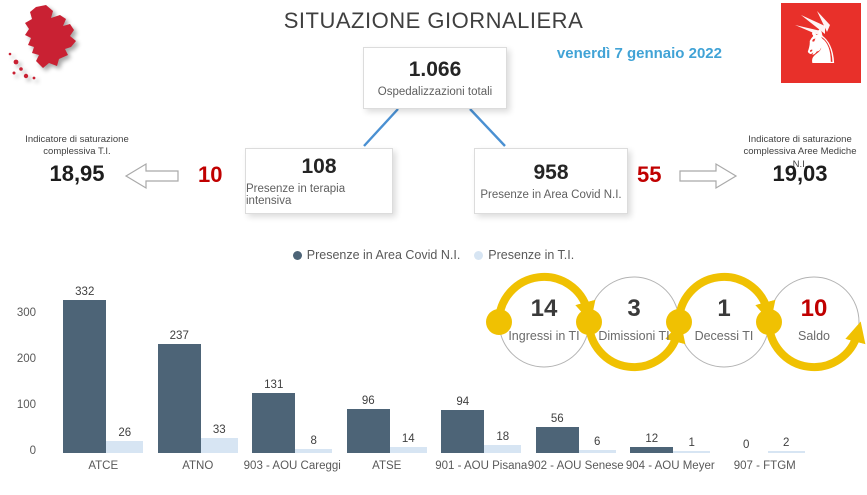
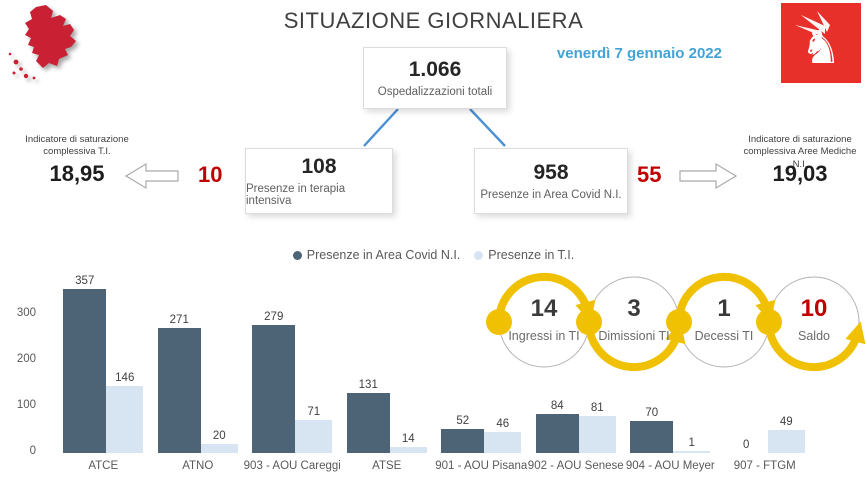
Presenze in Area Covid N.I./ATCE: 332 -> 357
Presenze in T.I./ATCE: 26 -> 146
Presenze in Area Covid N.I./ATNO: 237 -> 271
Presenze in T.I./ATNO: 33 -> 20
Presenze in Area Covid N.I./903 - AOU Careggi: 131 -> 279
Presenze in T.I./903 - AOU Careggi: 8 -> 71
Presenze in Area Covid N.I./ATSE: 96 -> 131
Presenze in Area Covid N.I./901 - AOU Pisana: 94 -> 52
Presenze in T.I./901 - AOU Pisana: 18 -> 46
Presenze in Area Covid N.I./902 - AOU Senese: 56 -> 84
Presenze in T.I./902 - AOU Senese: 6 -> 81
Presenze in Area Covid N.I./904 - AOU Meyer: 12 -> 70
Presenze in T.I./907 - FTGM: 2 -> 49
